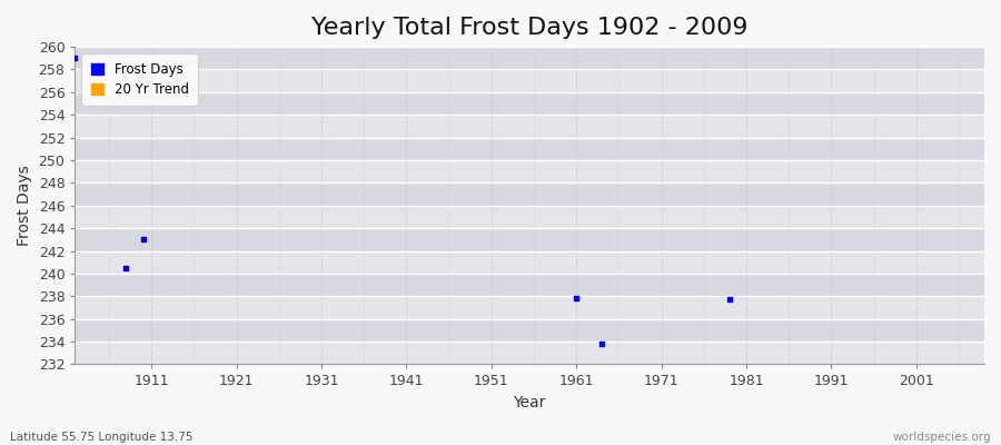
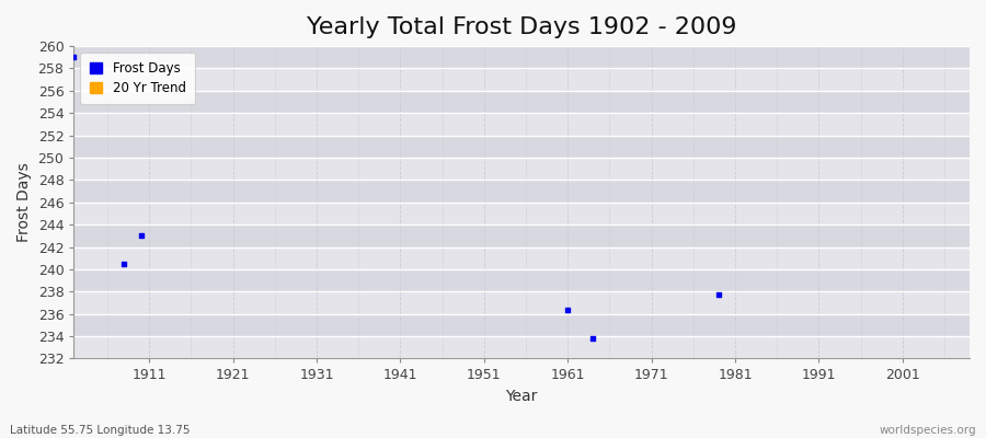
1961: 237.8 -> 236.4
